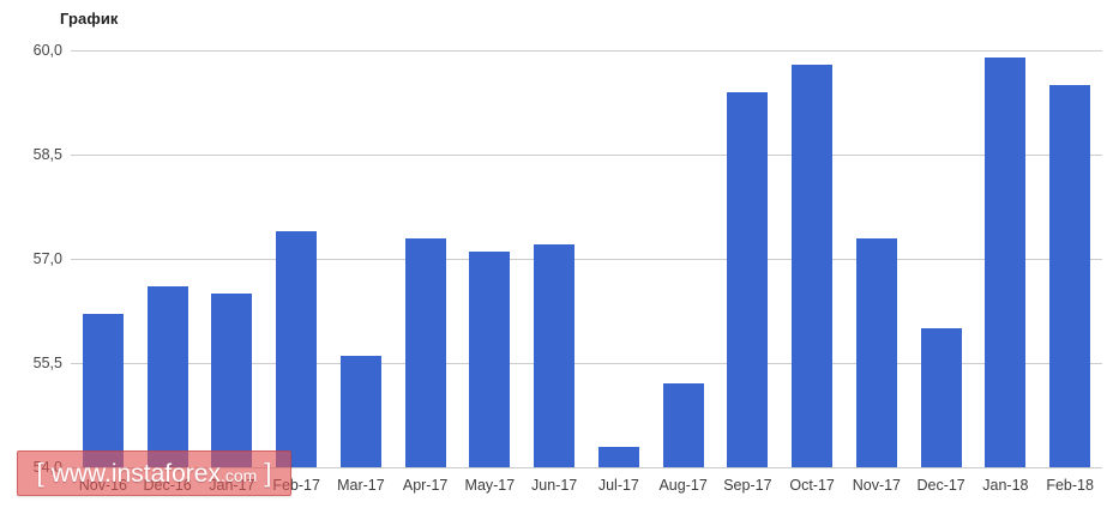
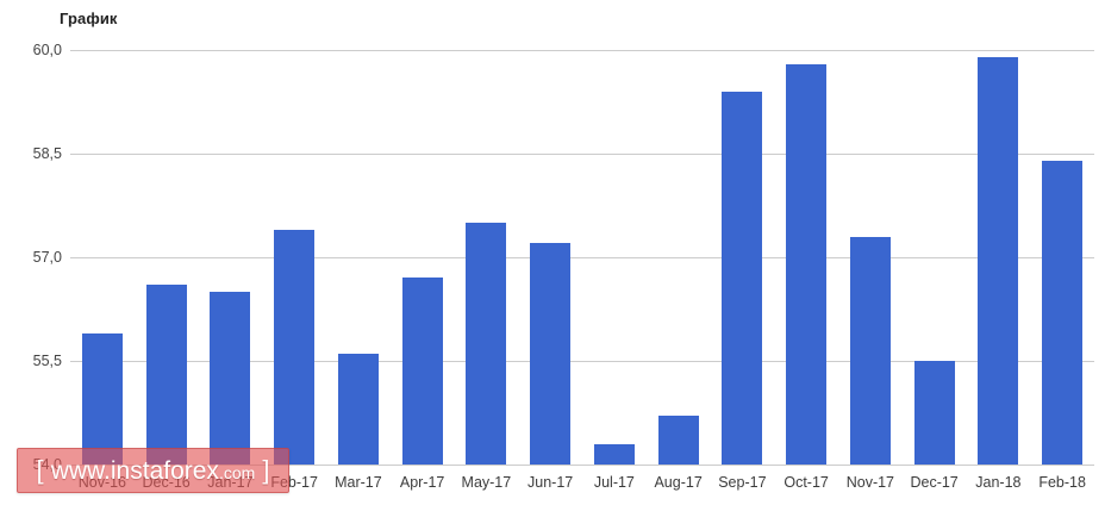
Nov-16: 56,2 -> 55,9
Apr-17: 57,3 -> 56,7
May-17: 57,1 -> 57,5
Aug-17: 55,2 -> 54,7
Dec-17: 56,0 -> 55,5
Feb-18: 59,5 -> 58,4
